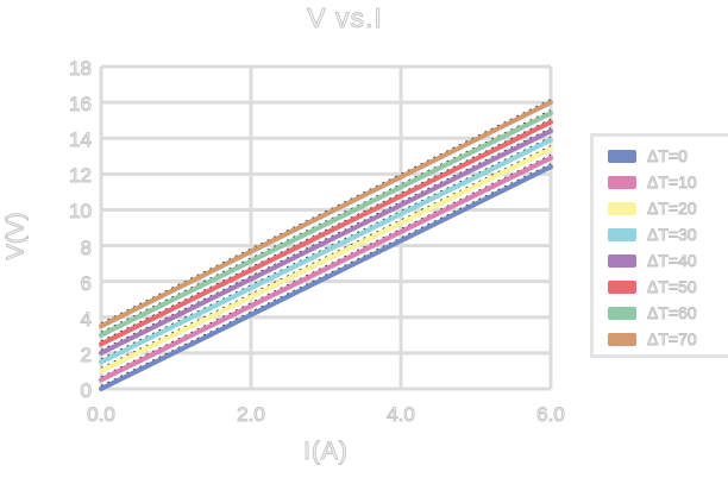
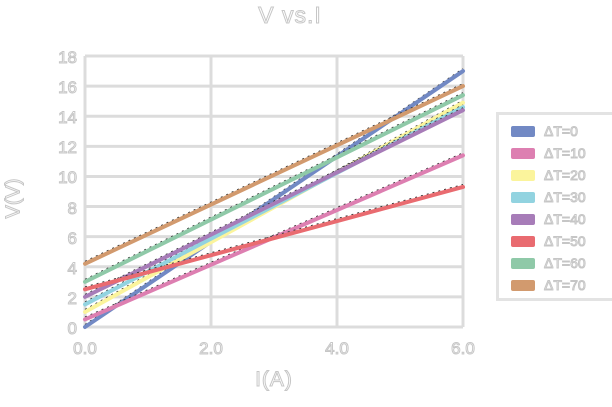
ΔT=70/0.0: 3.5 -> 4.2
ΔT=0/6.0: 12.4 -> 17.0
ΔT=10/6.0: 12.9 -> 11.4
ΔT=20/6.0: 13.4 -> 14.9
ΔT=30/6.0: 13.9 -> 14.6
ΔT=50/6.0: 14.9 -> 9.3
